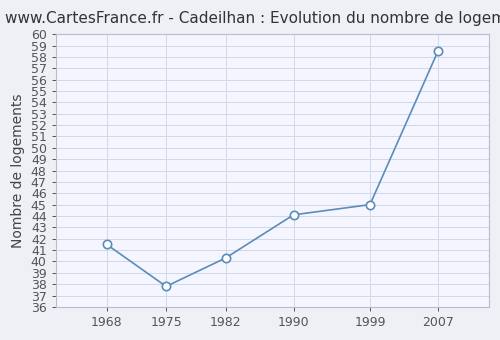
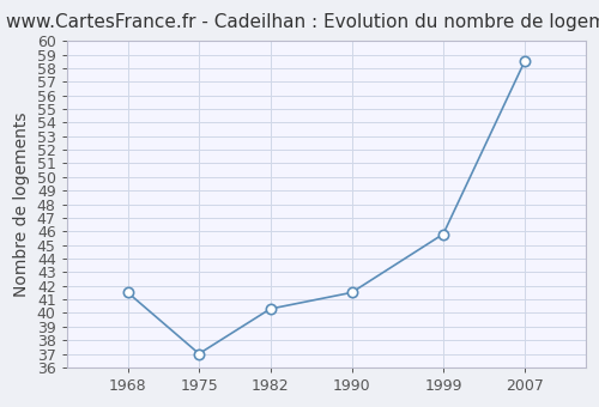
1975: 37.8 -> 37.0
1990: 44.1 -> 41.5
1999: 45.0 -> 45.8
